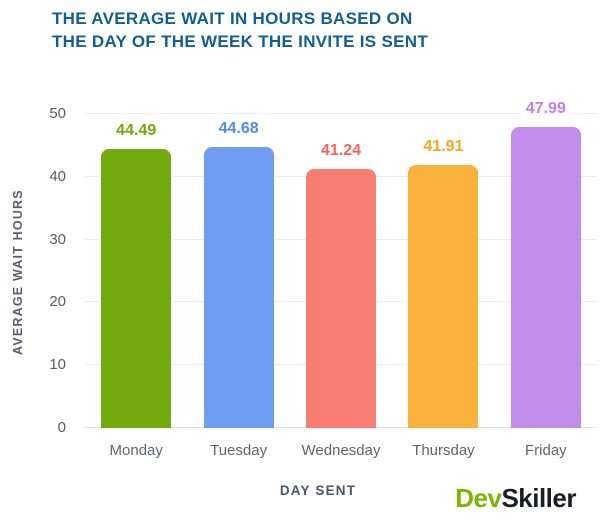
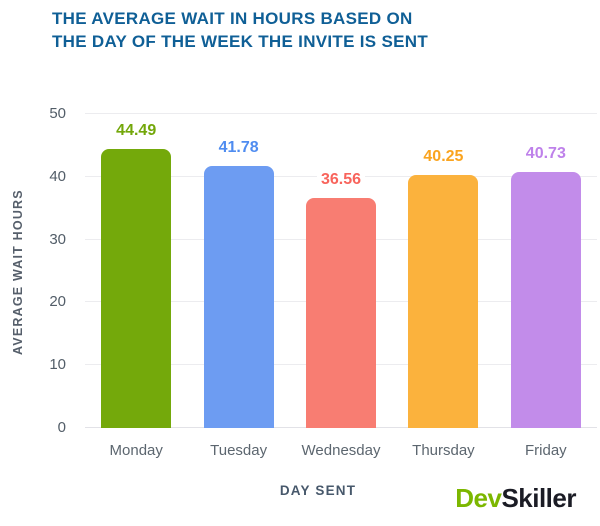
Tuesday: 44.68 -> 41.78
Wednesday: 41.24 -> 36.56
Thursday: 41.91 -> 40.25
Friday: 47.99 -> 40.73
